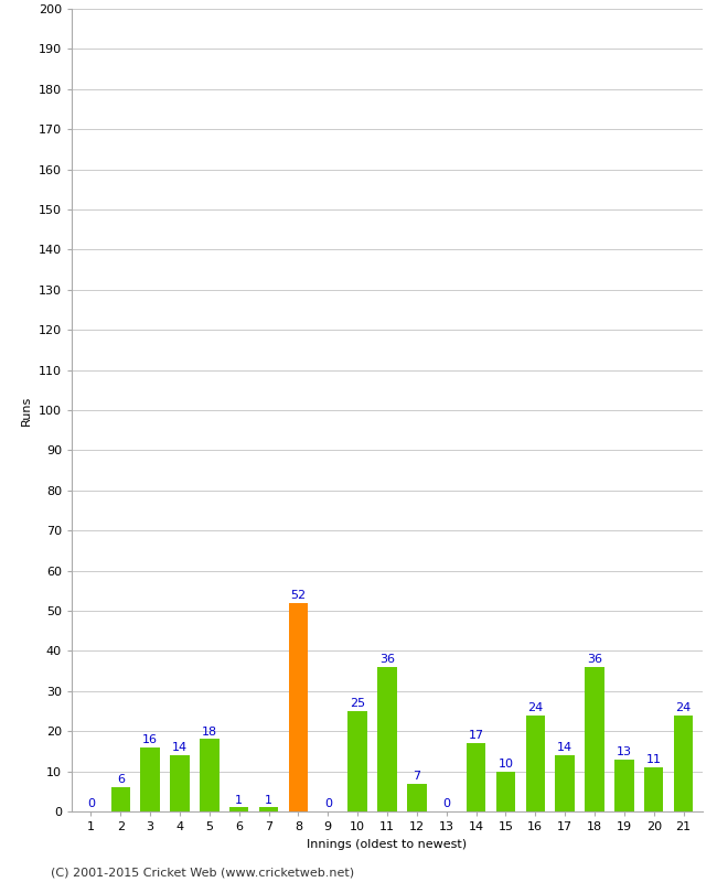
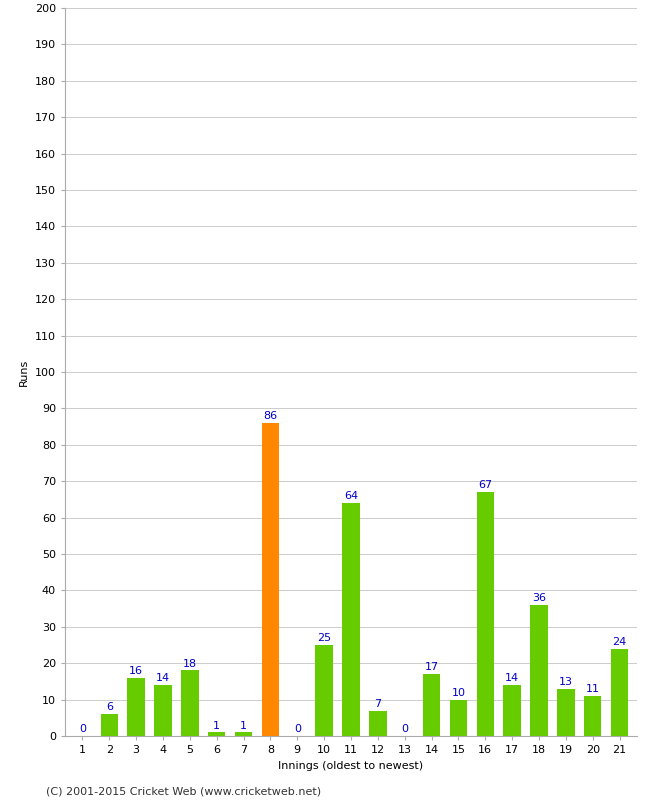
8: 52 -> 86
11: 36 -> 64
16: 24 -> 67
